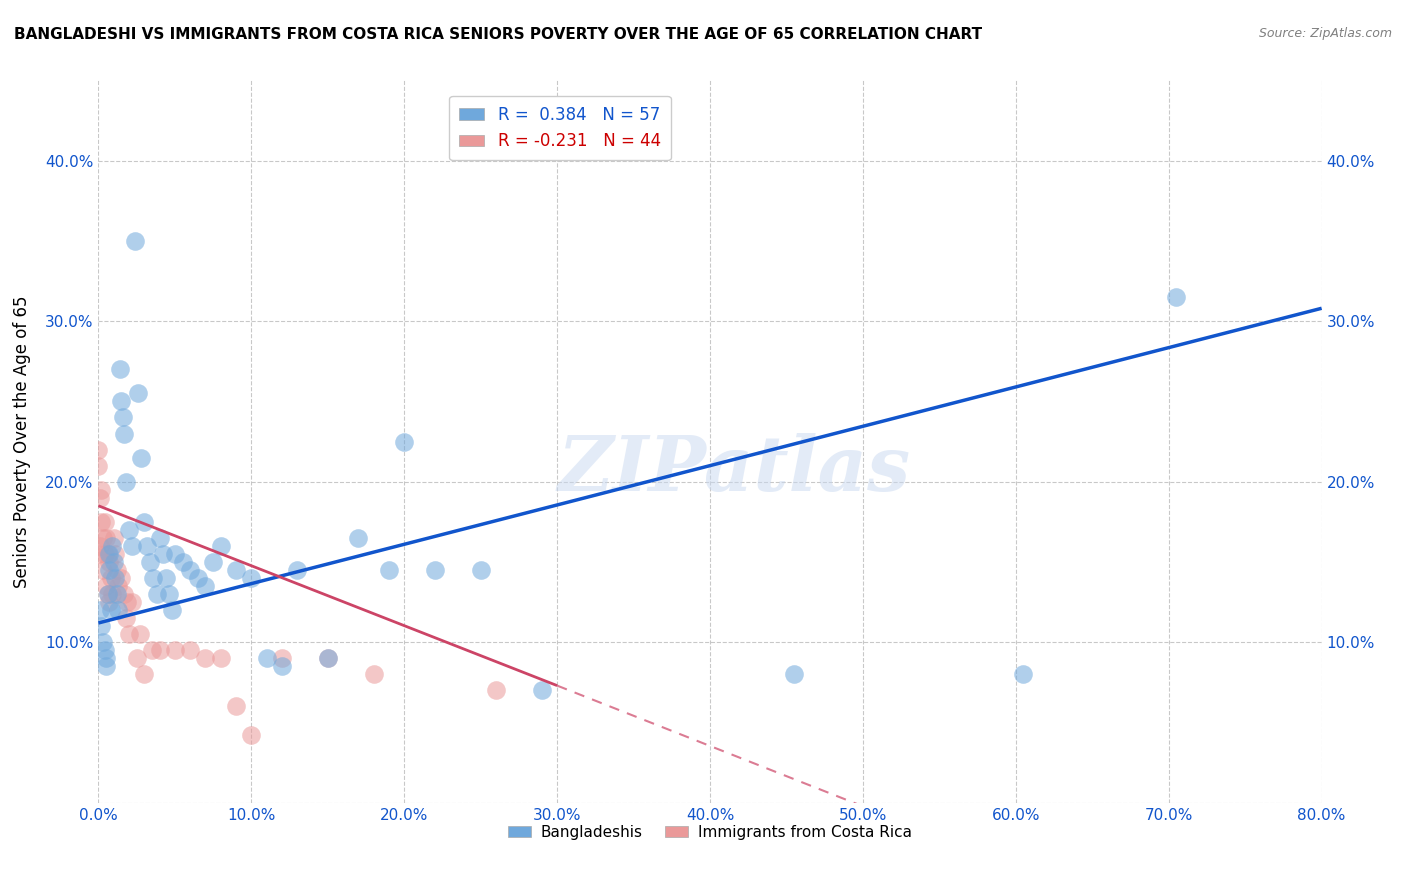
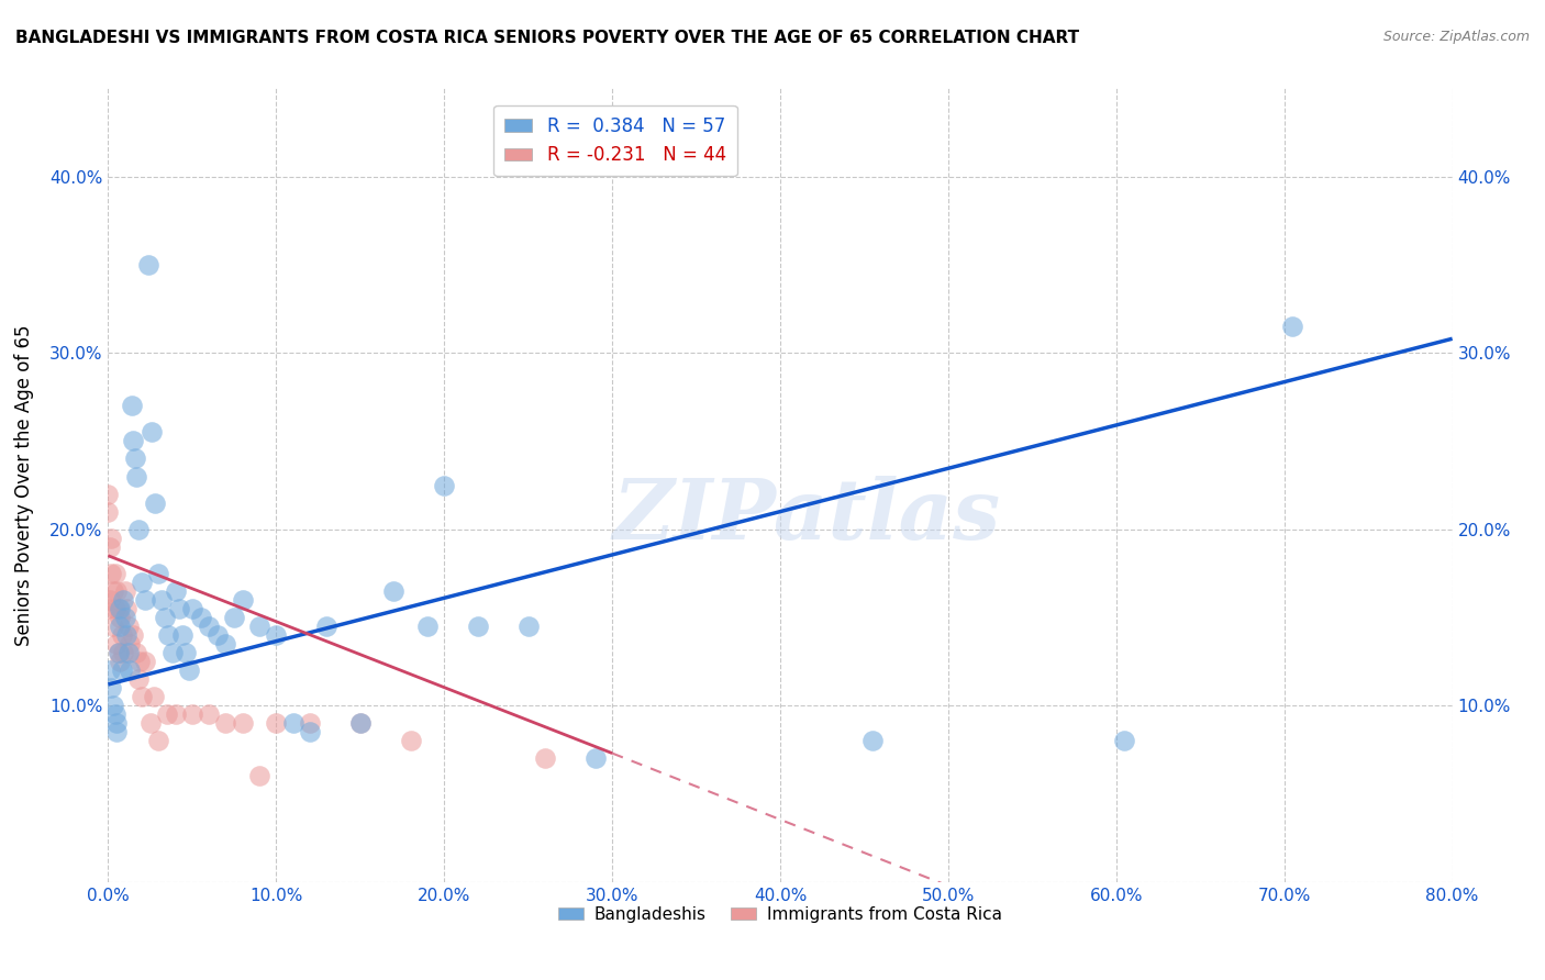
Immigrants from Costa Rica/10.0%: 4.2% -> 9.0%
